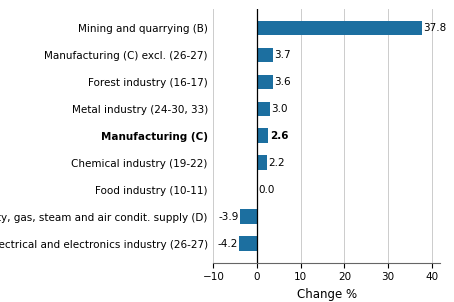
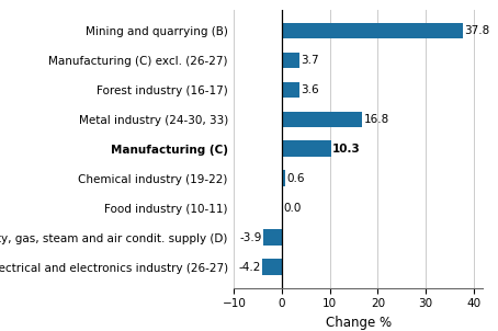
Metal industry (24-30, 33): 3.0 -> 16.8
Manufacturing (C): 2.6 -> 10.3
Chemical industry (19-22): 2.2 -> 0.6
